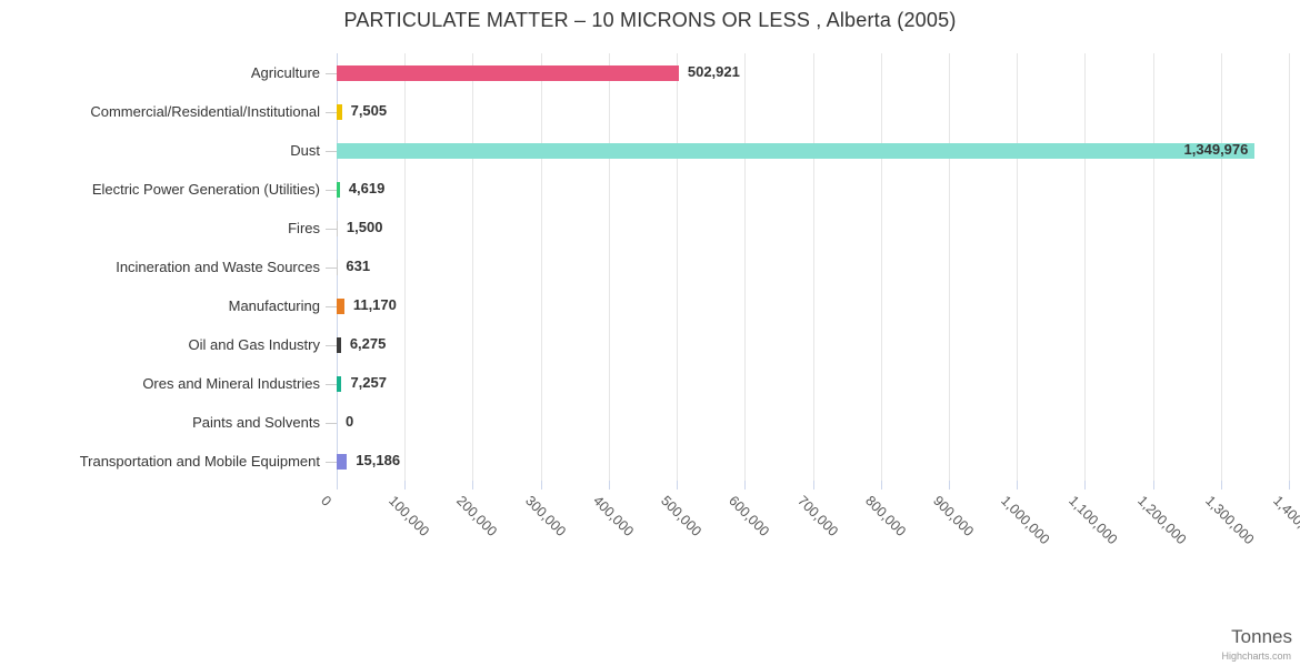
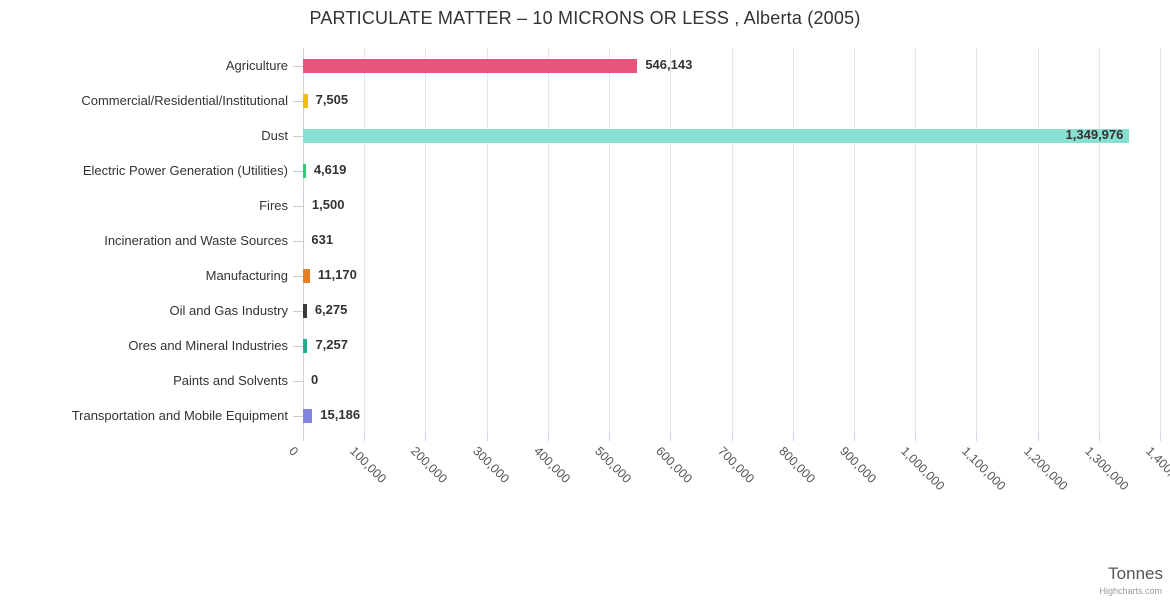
Agriculture: 502,921 -> 546,143
